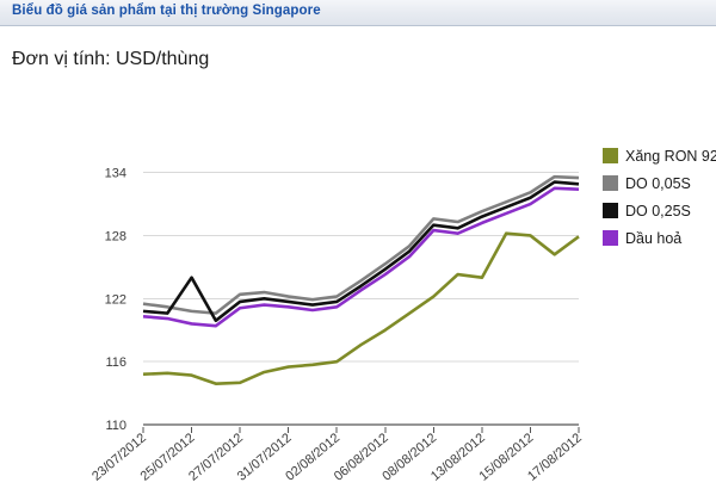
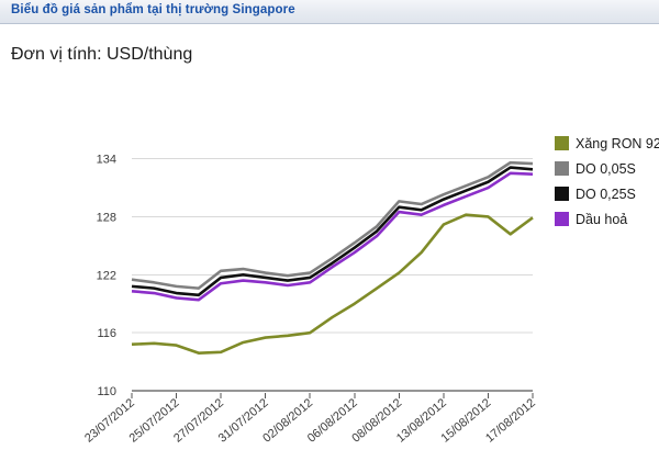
DO 0,25S/25/07/2012: 124 -> 120
Xăng RON 92/13/08/2012: 124 -> 127
